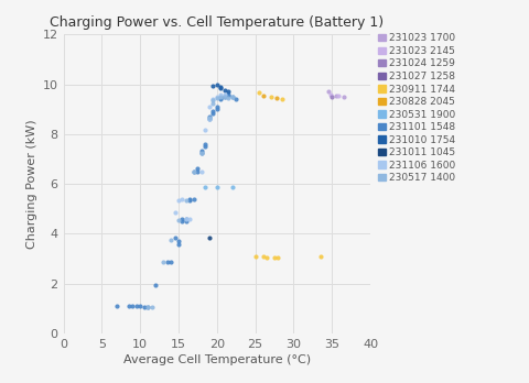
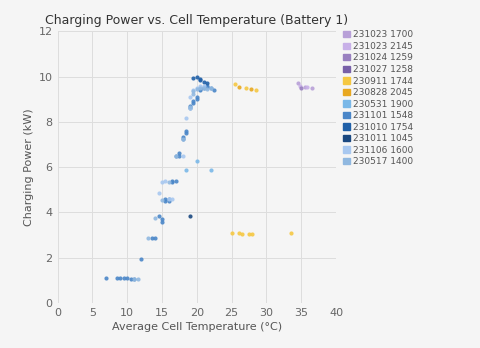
230531 1900/20: 5.85 -> 6.25
